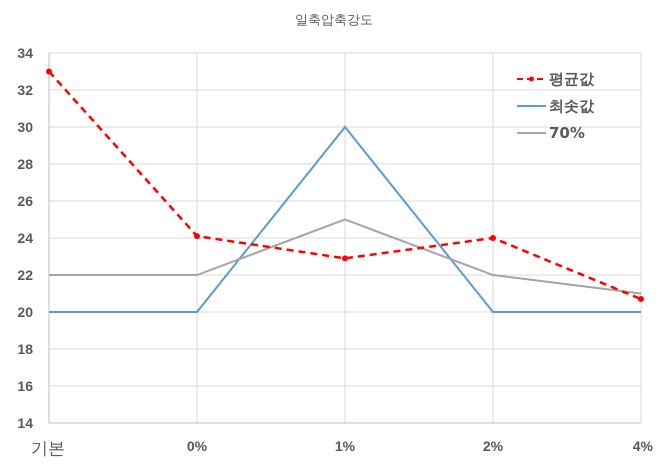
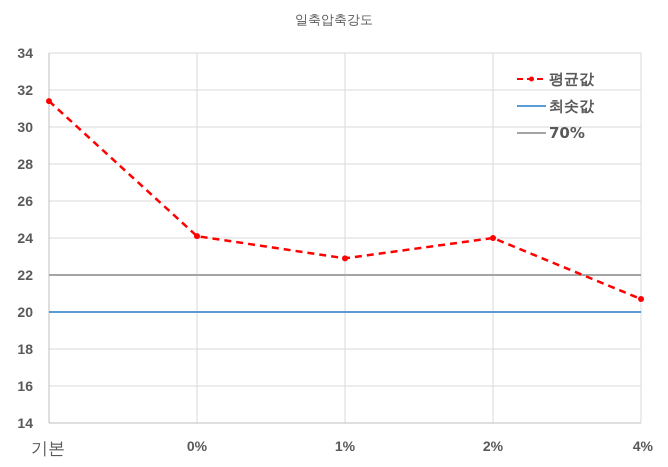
평균값/기본: 33.0 -> 31.4
최솟값/1%: 30 -> 20
70%/1%: 25 -> 22
70%/4%: 21 -> 22
